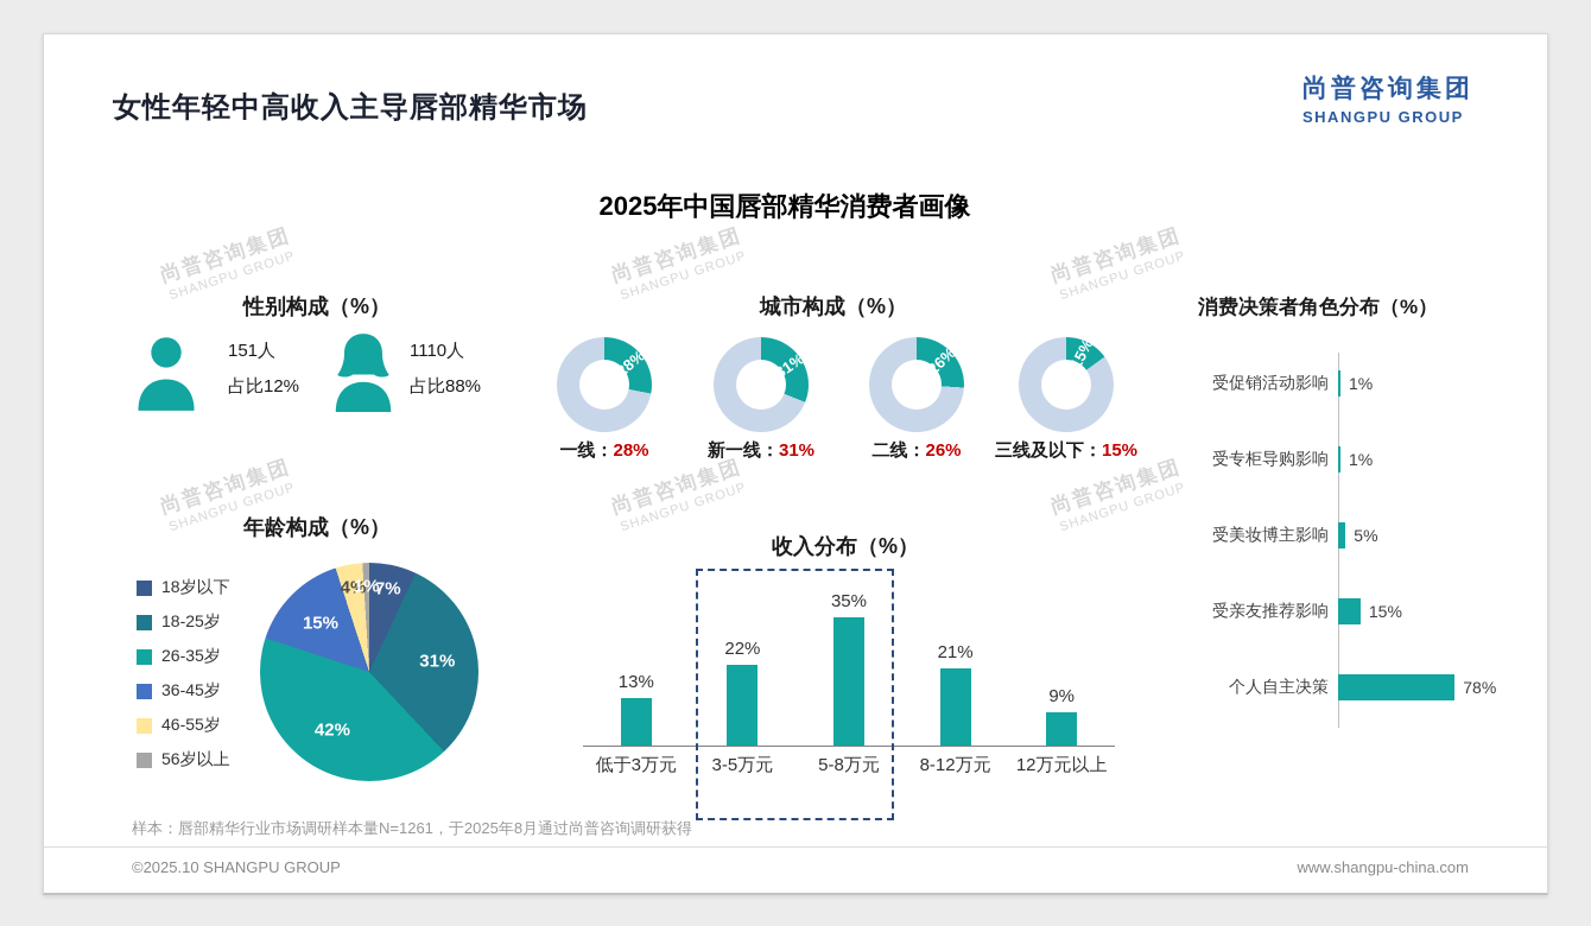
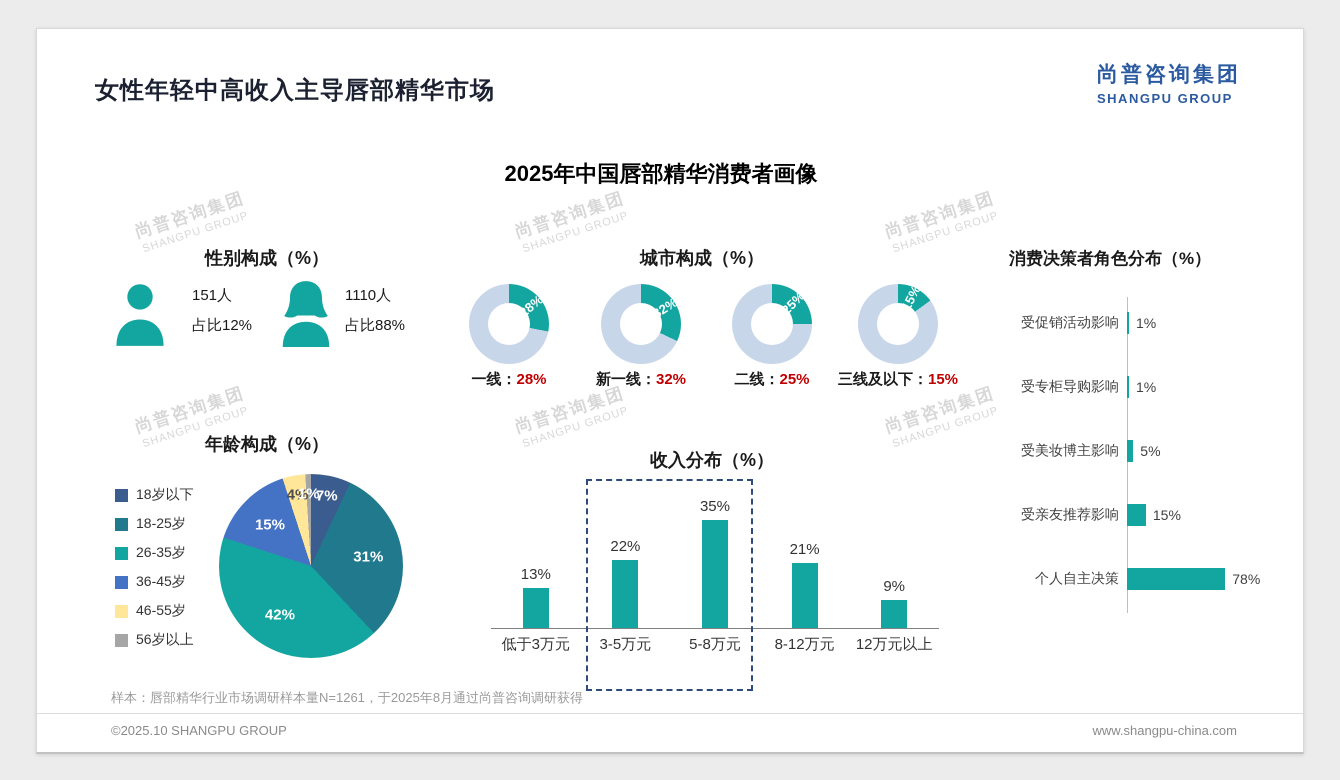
城市构成（%）/新一线：: 31% -> 32%
城市构成（%）/二线：: 26% -> 25%
